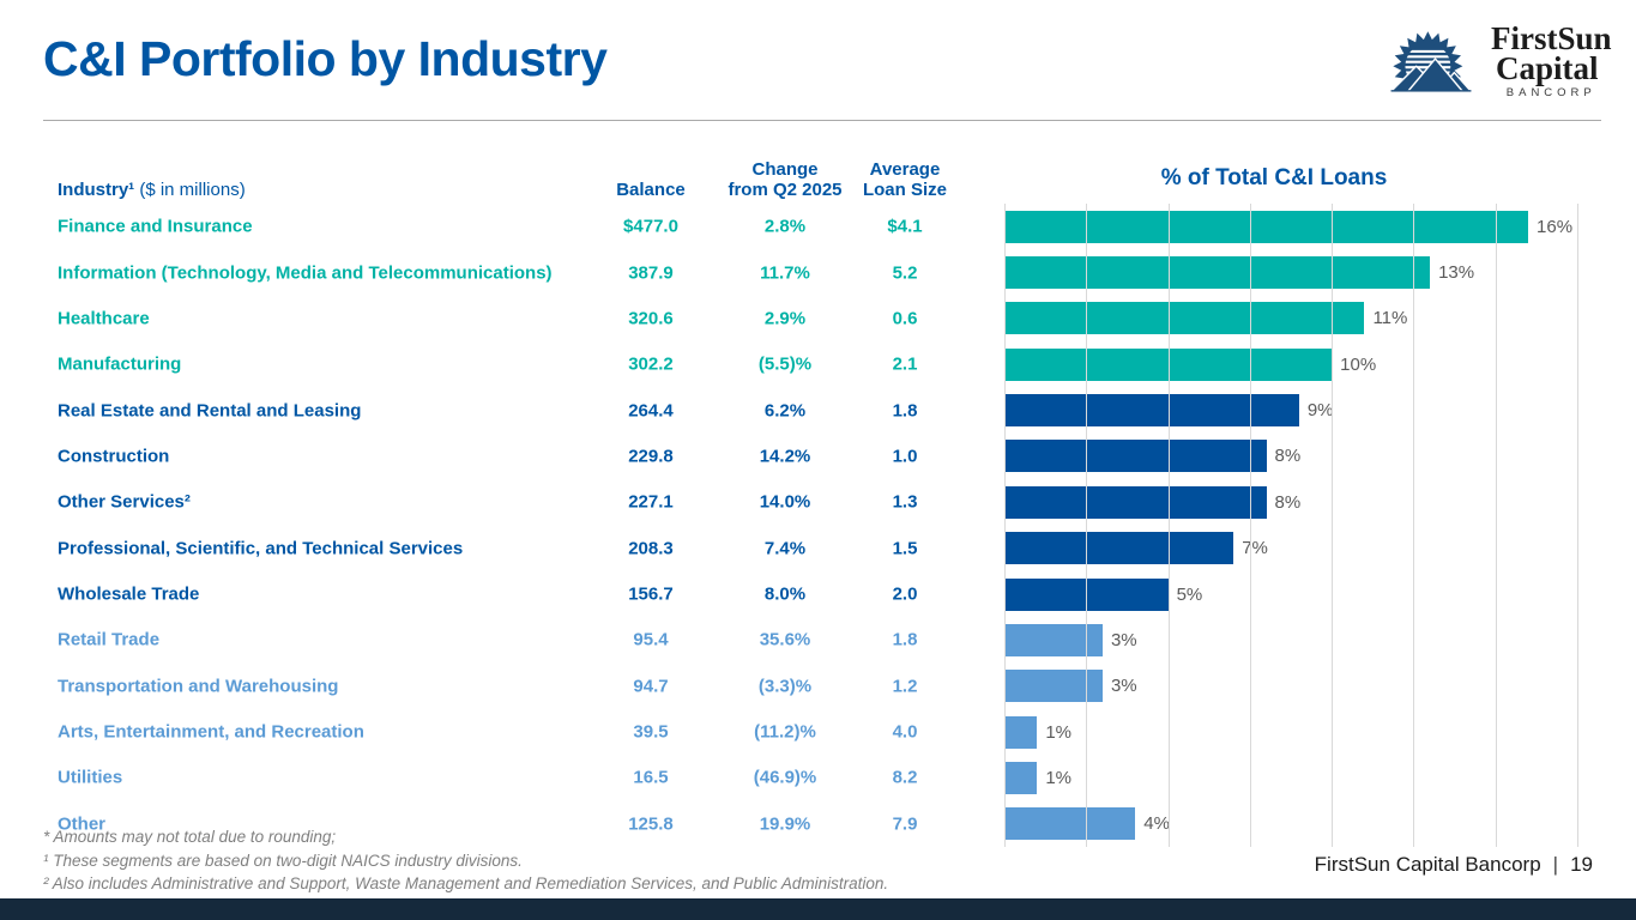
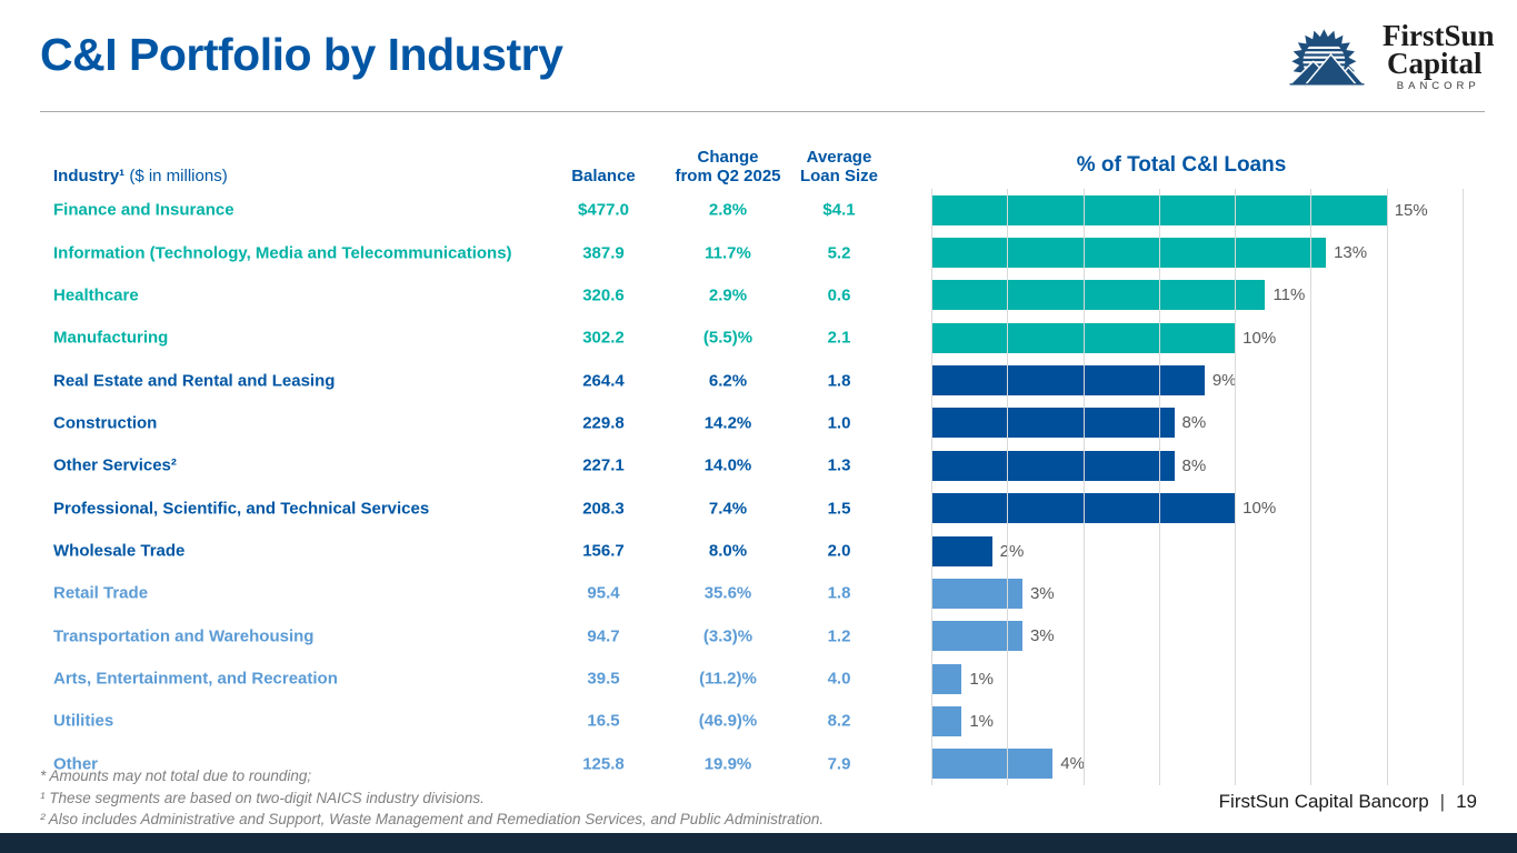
Finance and Insurance: 16% -> 15%
Professional, Scientific, and Technical Services: 7% -> 10%
Wholesale Trade: 5% -> 2%
